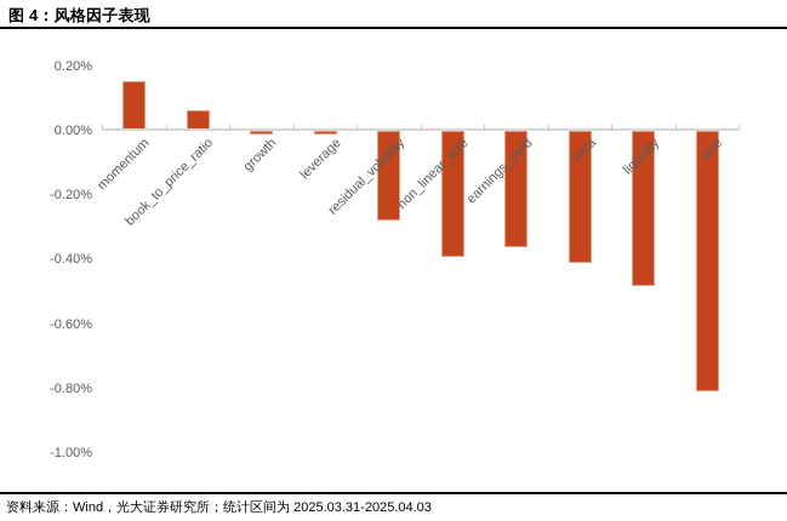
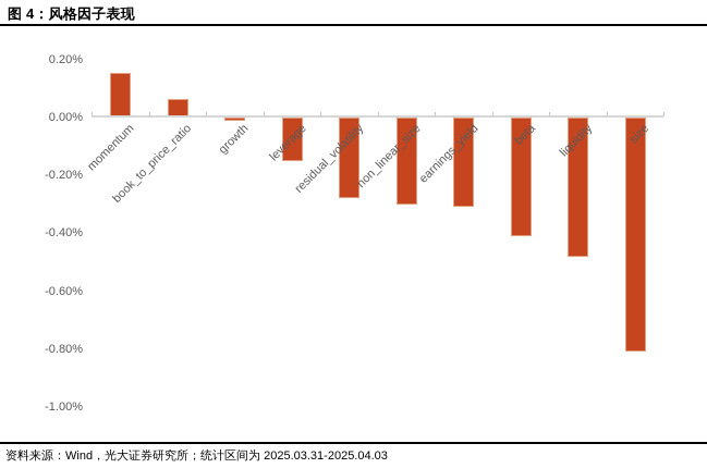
leverage: -0.01% -> -0.15%
non_linear_size: -0.39% -> -0.30%
earnings_yield: -0.36% -> -0.31%
